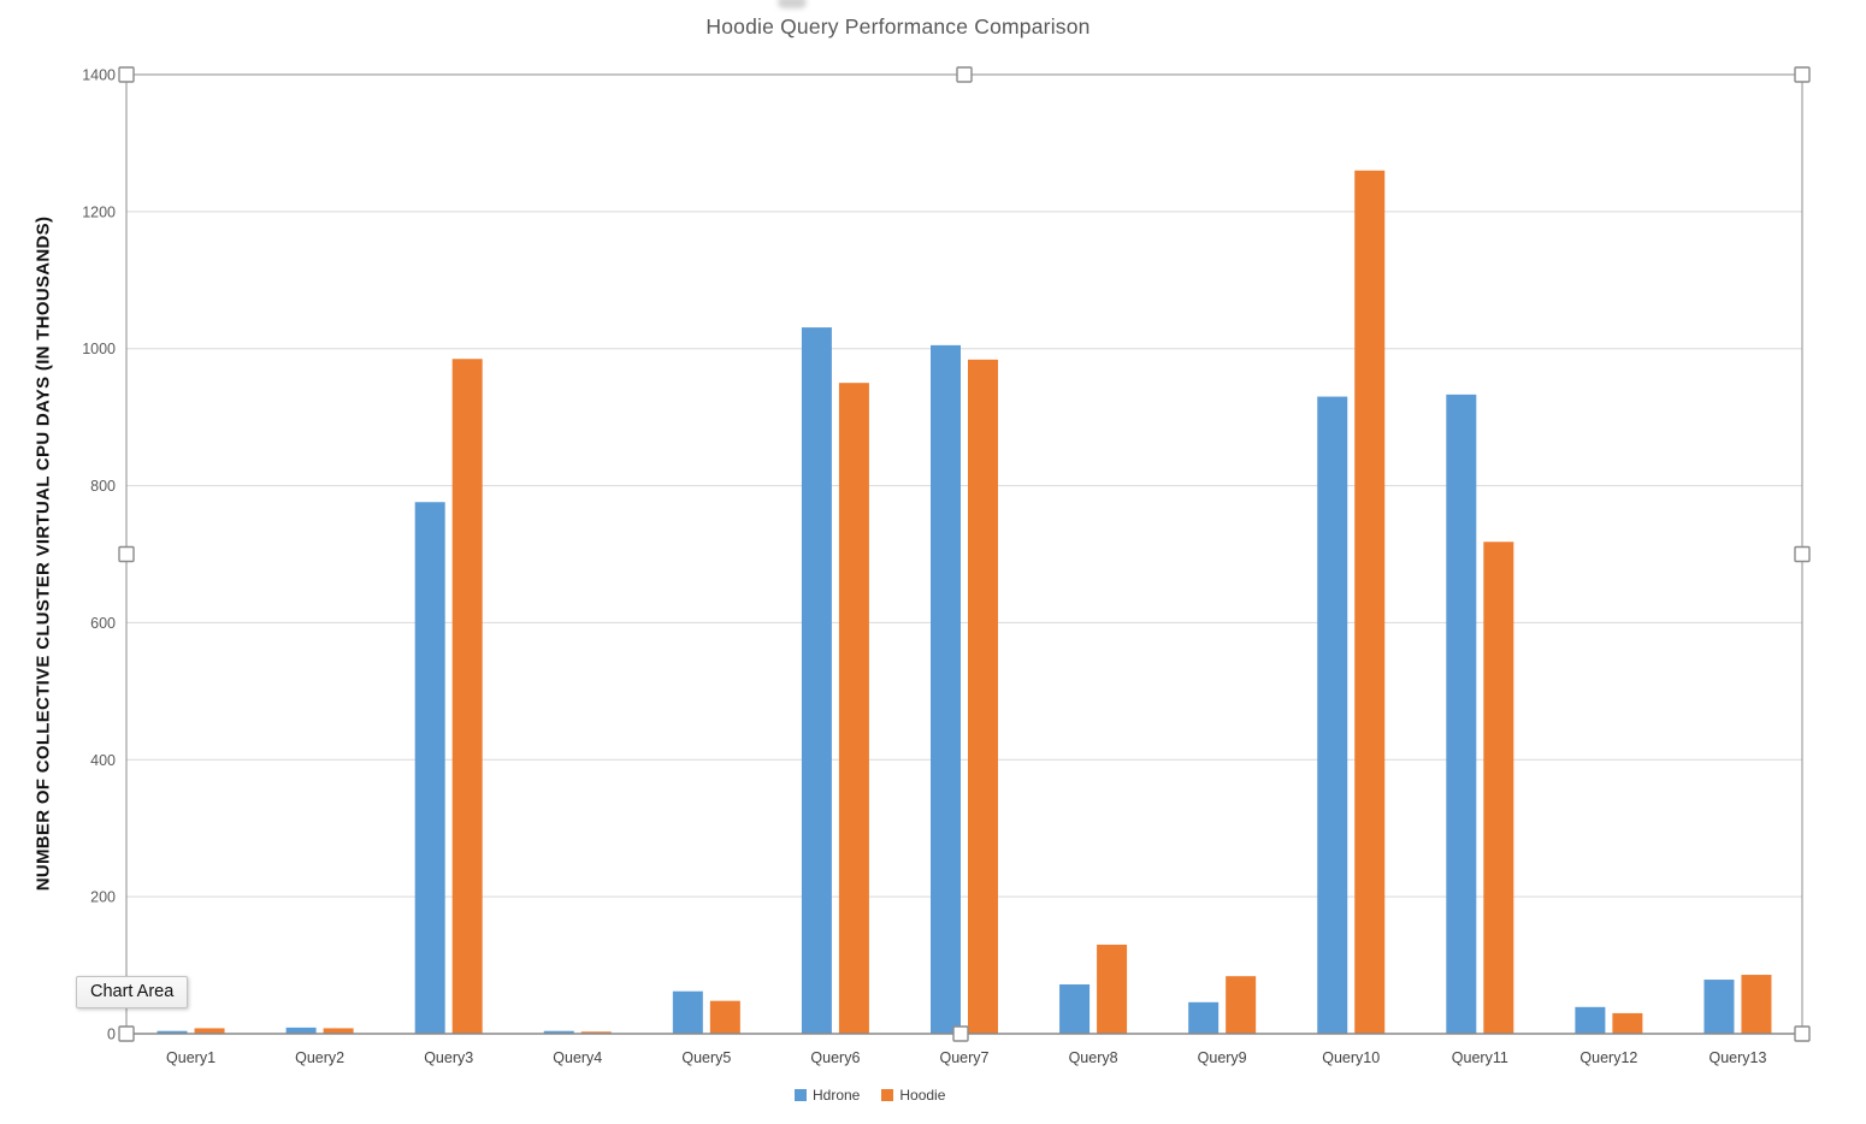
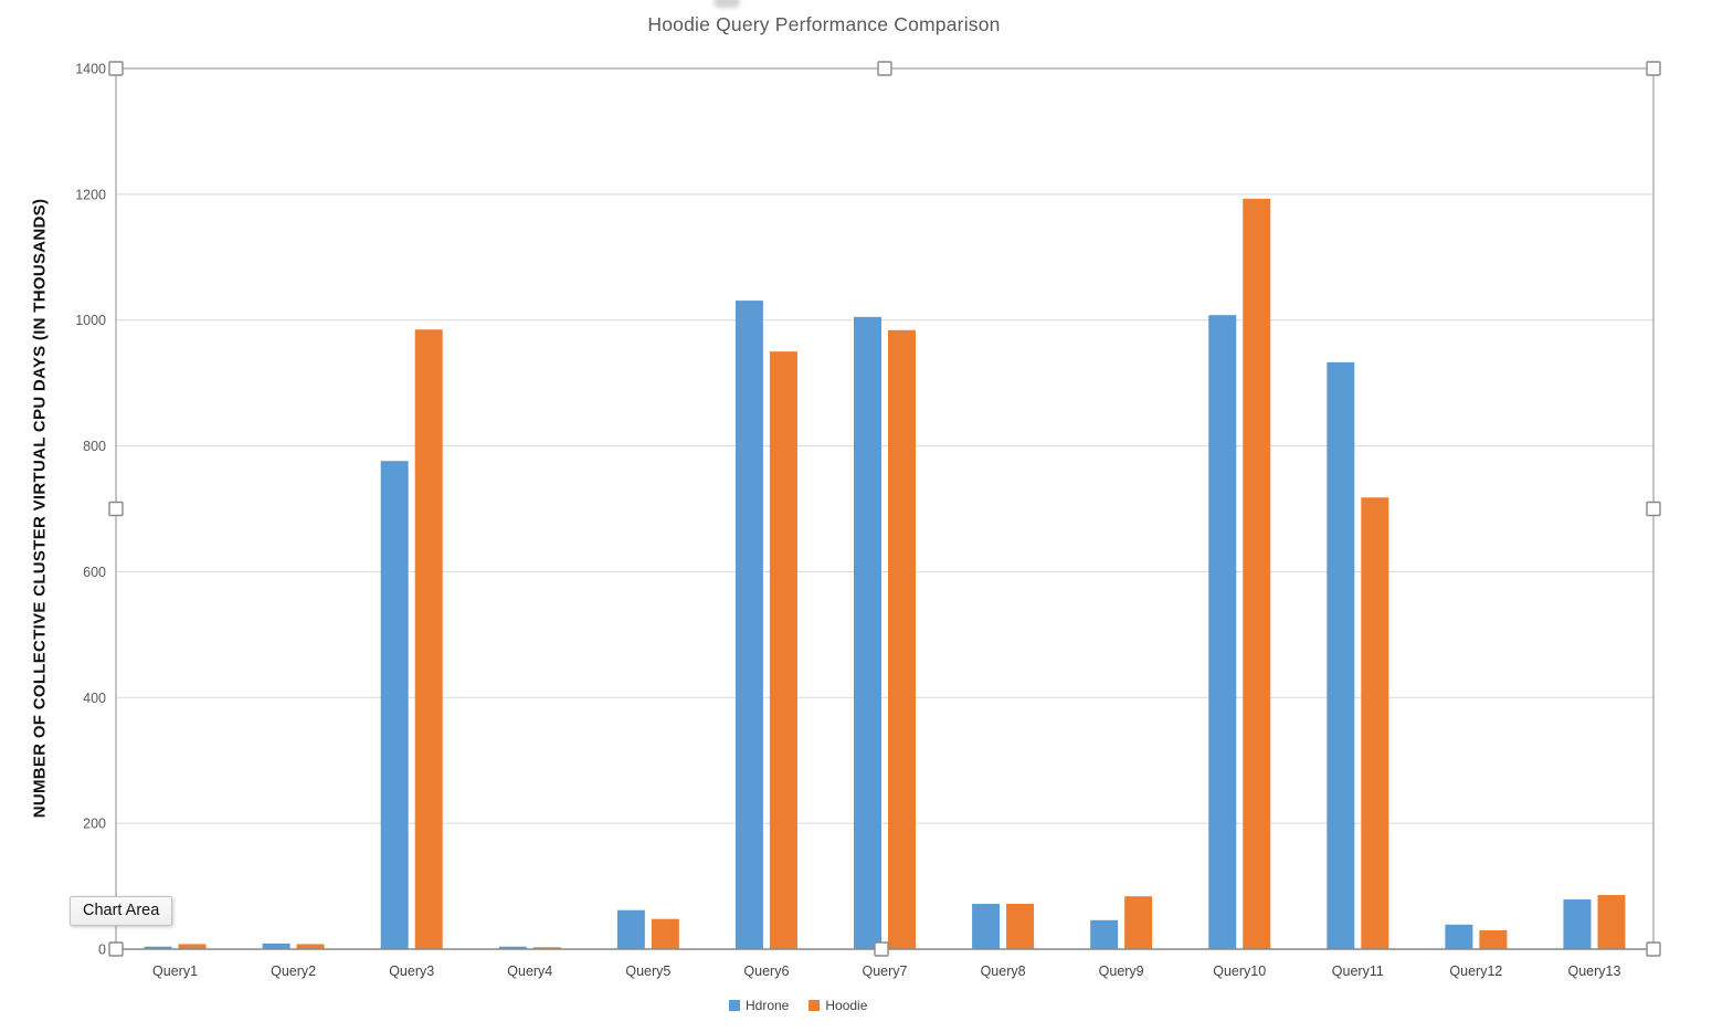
Hoodie/Query8: 130 -> 70
Hdrone/Query10: 930 -> 1010
Hoodie/Query10: 1260 -> 1190
